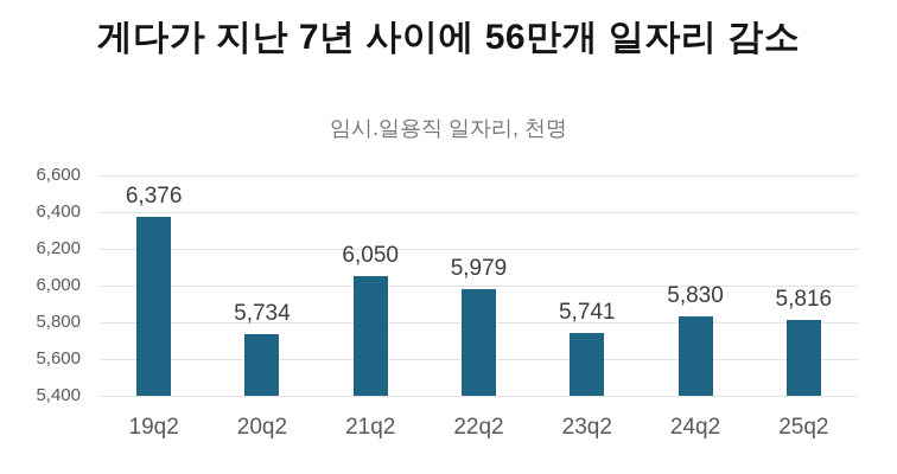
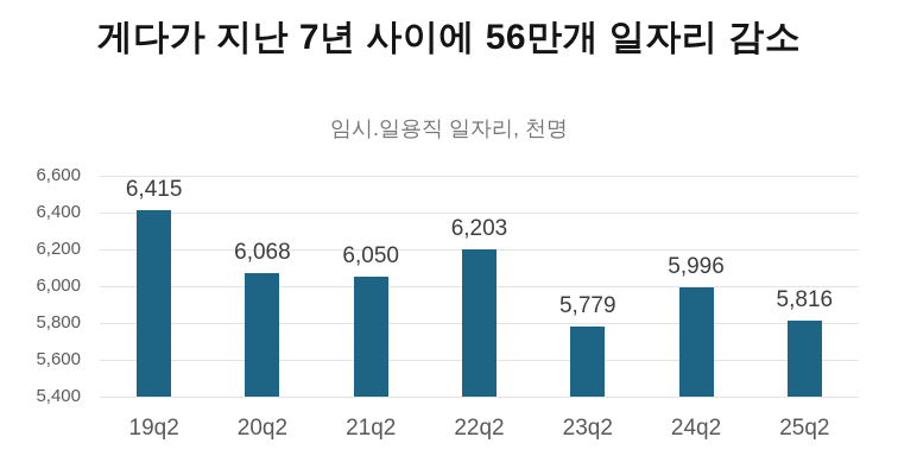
19q2: 6,376 -> 6,415
20q2: 5,734 -> 6,068
22q2: 5,979 -> 6,203
23q2: 5,741 -> 5,779
24q2: 5,830 -> 5,996
